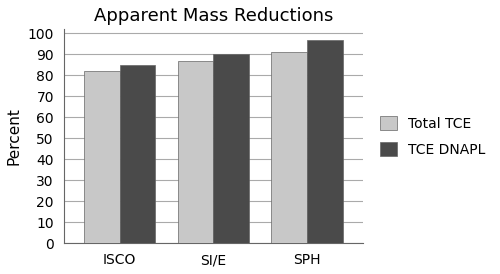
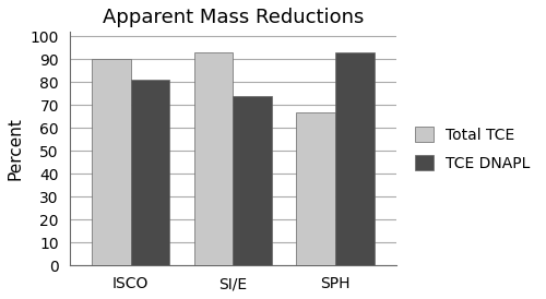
Total TCE/ISCO: 82 -> 90
TCE DNAPL/ISCO: 85 -> 81
Total TCE/SI/E: 87 -> 93
TCE DNAPL/SI/E: 90 -> 74
Total TCE/SPH: 91 -> 67
TCE DNAPL/SPH: 97 -> 93
